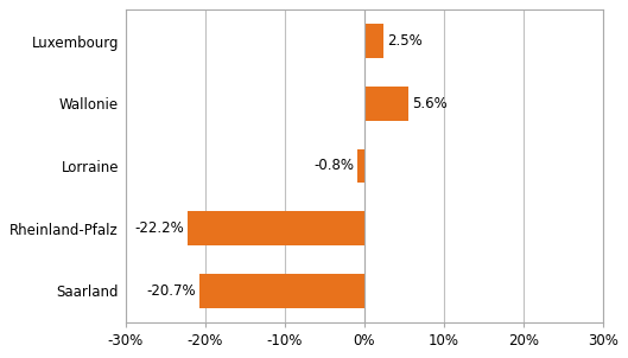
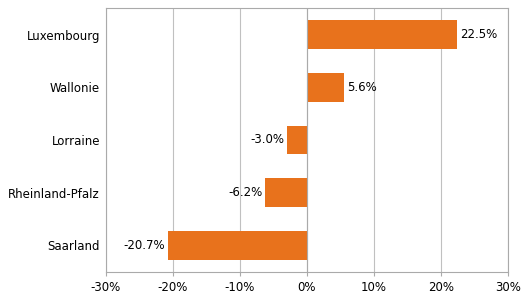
Luxembourg: 2.5% -> 22.5%
Lorraine: -0.8% -> -3.0%
Rheinland-Pfalz: -22.2% -> -6.2%
